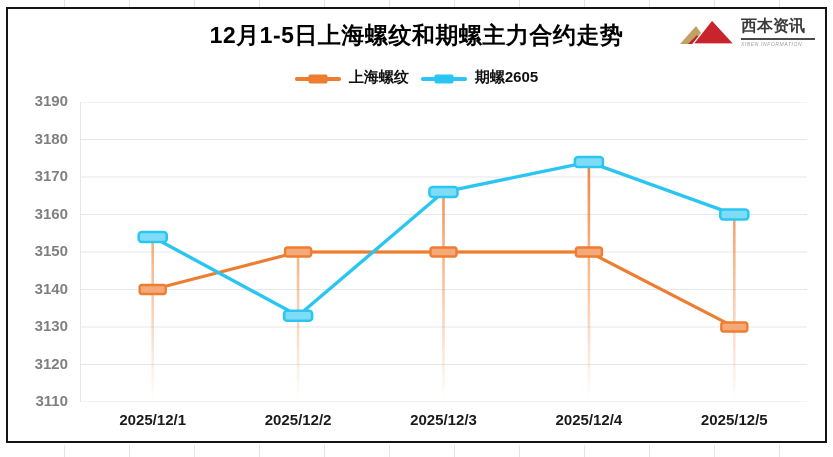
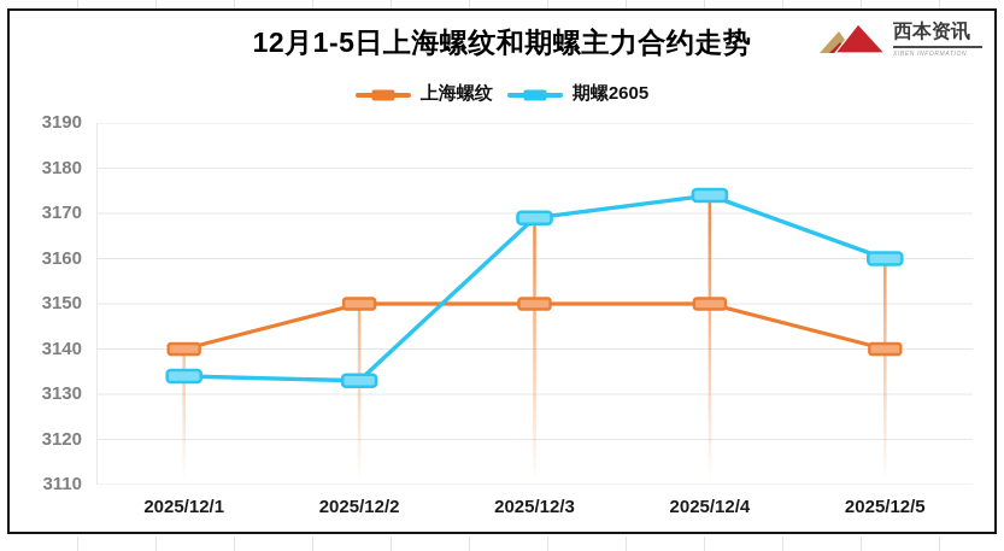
期螺2605/2025/12/1: 3154 -> 3134
期螺2605/2025/12/3: 3166 -> 3169
上海螺纹/2025/12/5: 3130 -> 3140
